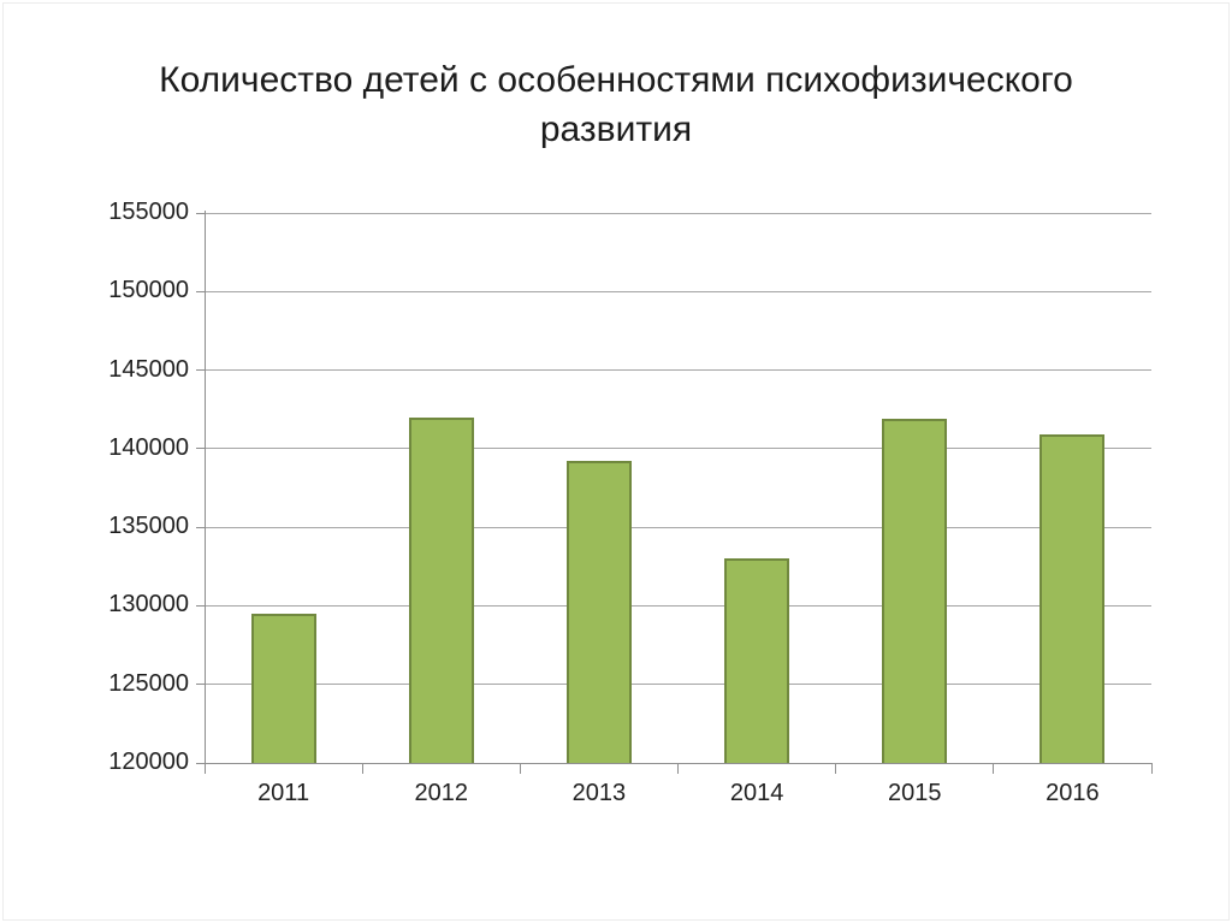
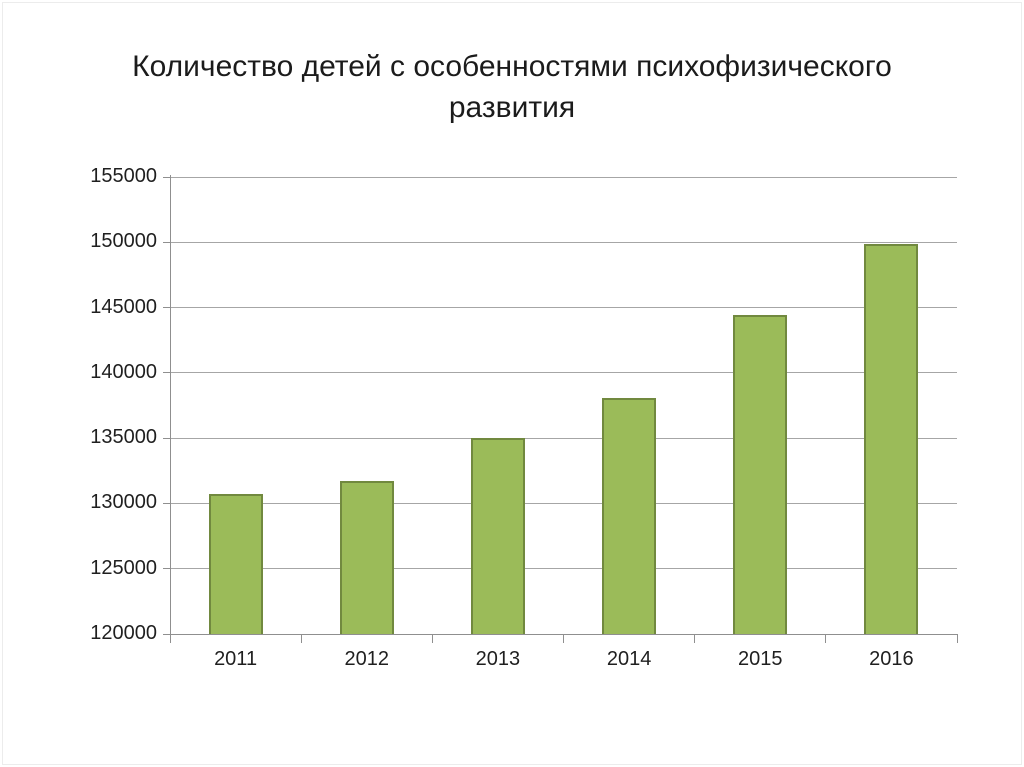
2011: 129500 -> 130700
2012: 142000 -> 131700
2013: 139200 -> 135000
2014: 133000 -> 138100
2015: 141900 -> 144400
2016: 140900 -> 149900
